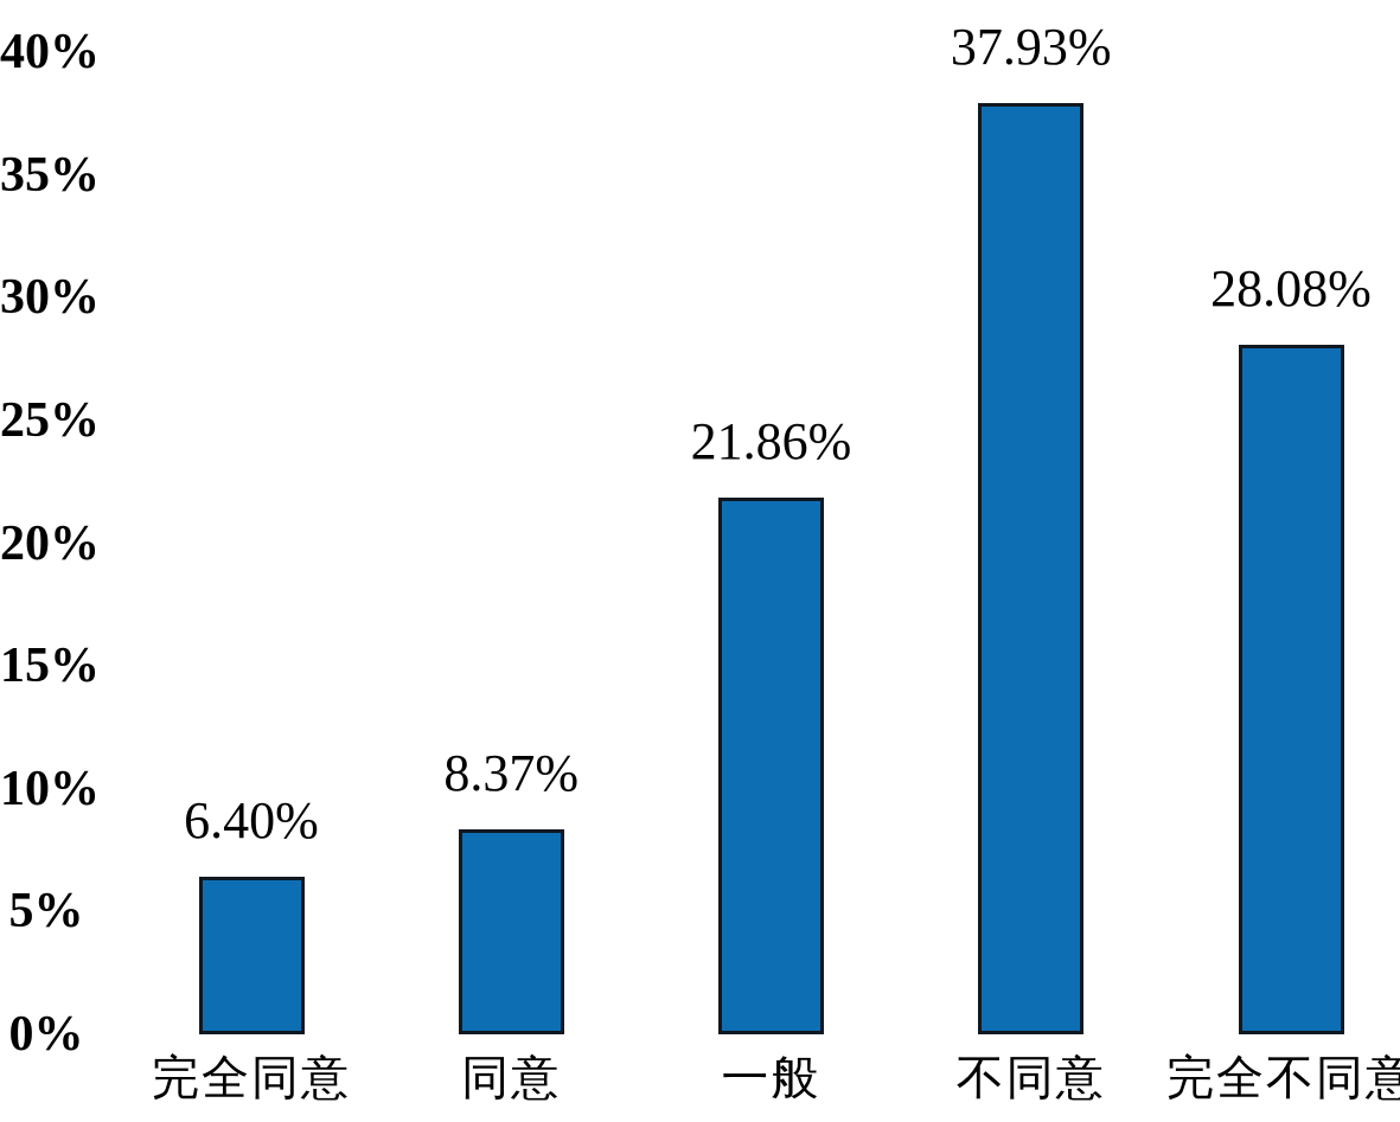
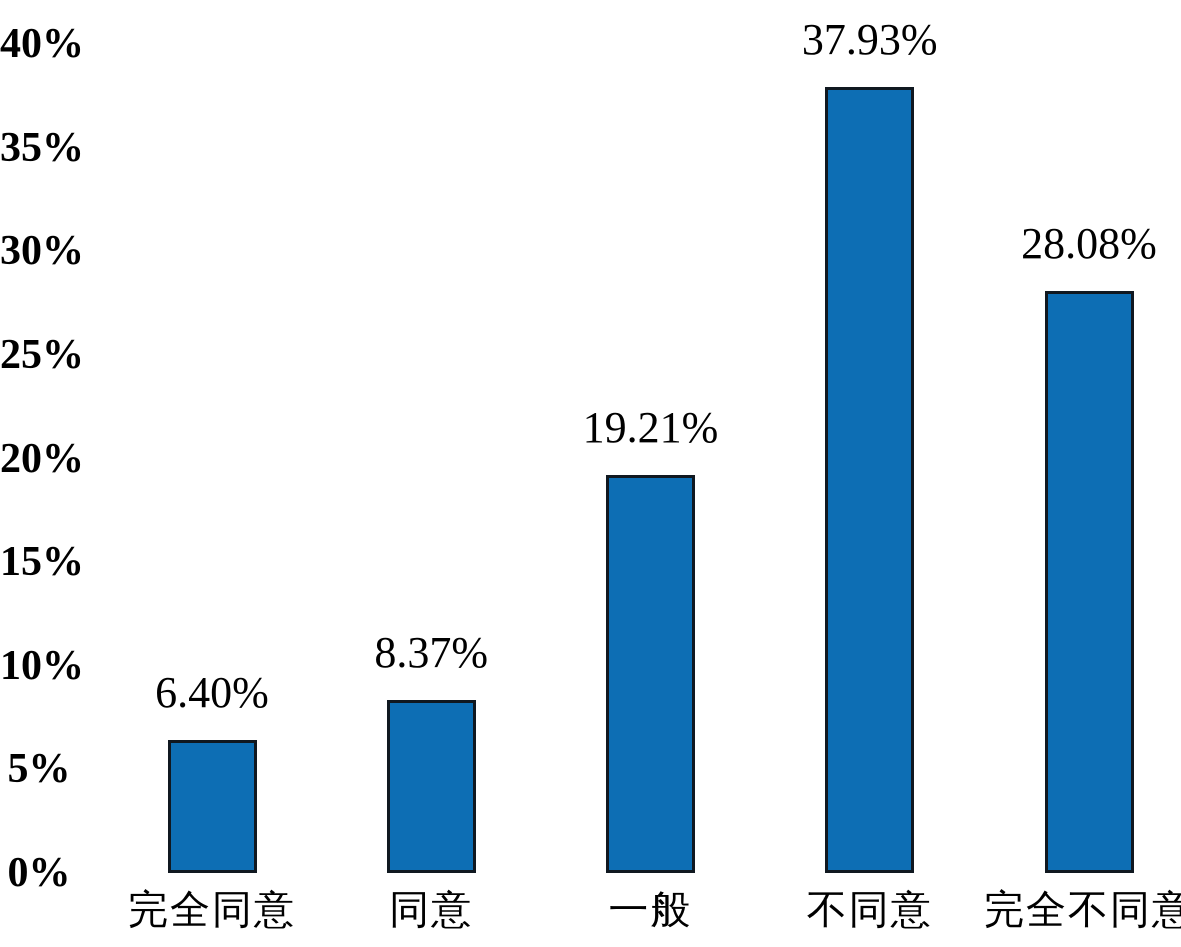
一般: 21.86% -> 19.21%
